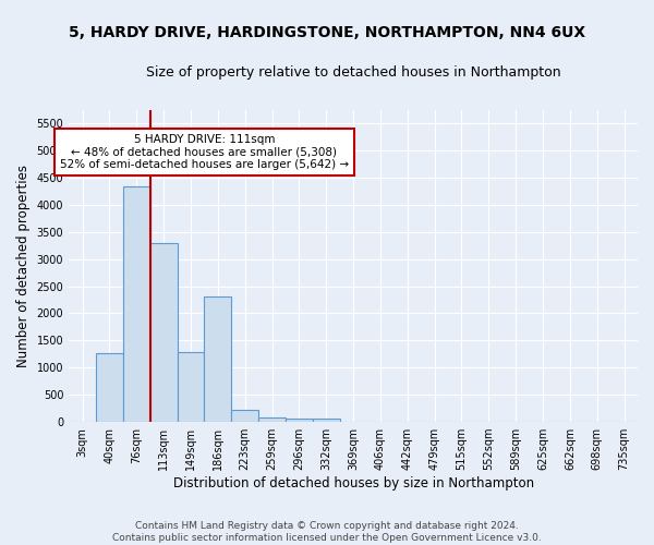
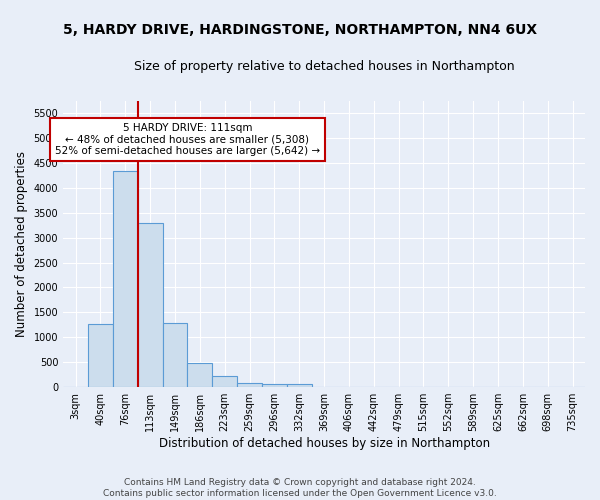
186sqm: 2300 -> 480
